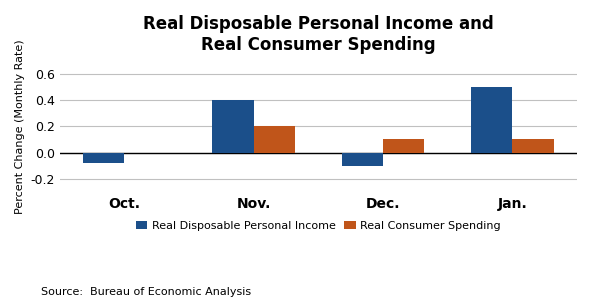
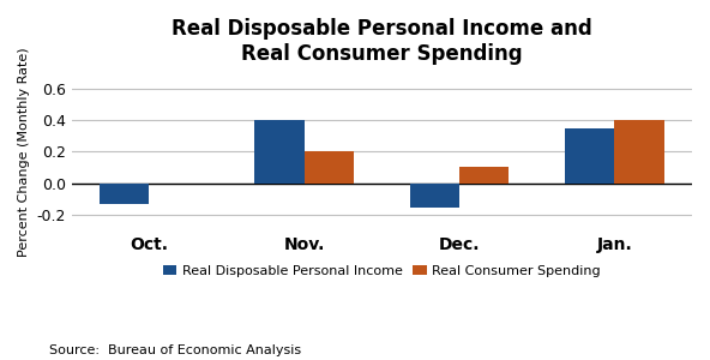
Real Disposable Personal Income/Oct.: -0.08 -> -0.13
Real Disposable Personal Income/Dec.: -0.10 -> -0.16
Real Disposable Personal Income/Jan.: 0.50 -> 0.35
Real Consumer Spending/Jan.: 0.1 -> 0.4
